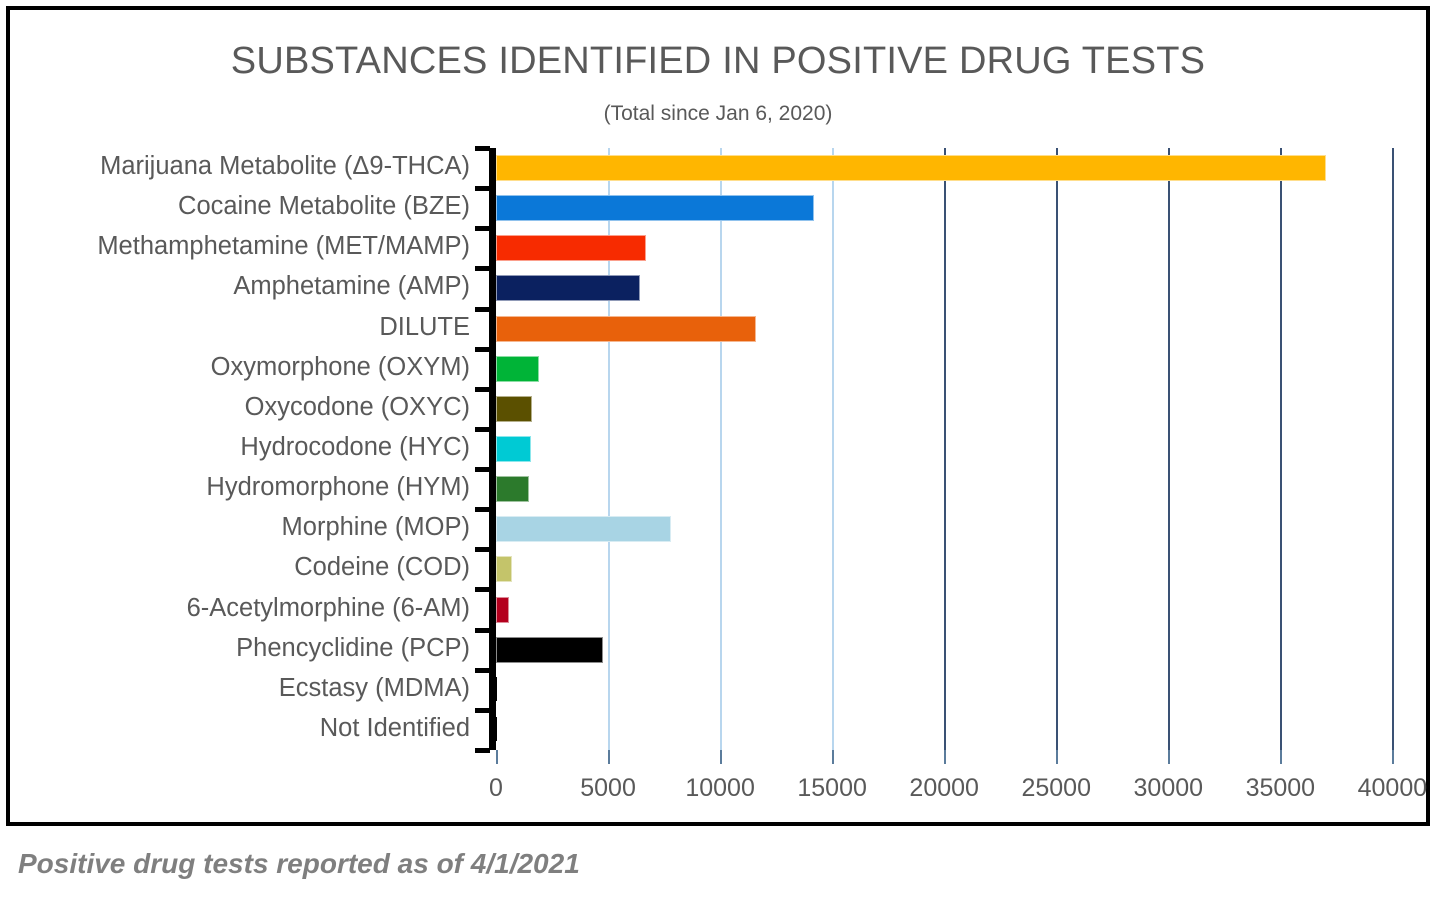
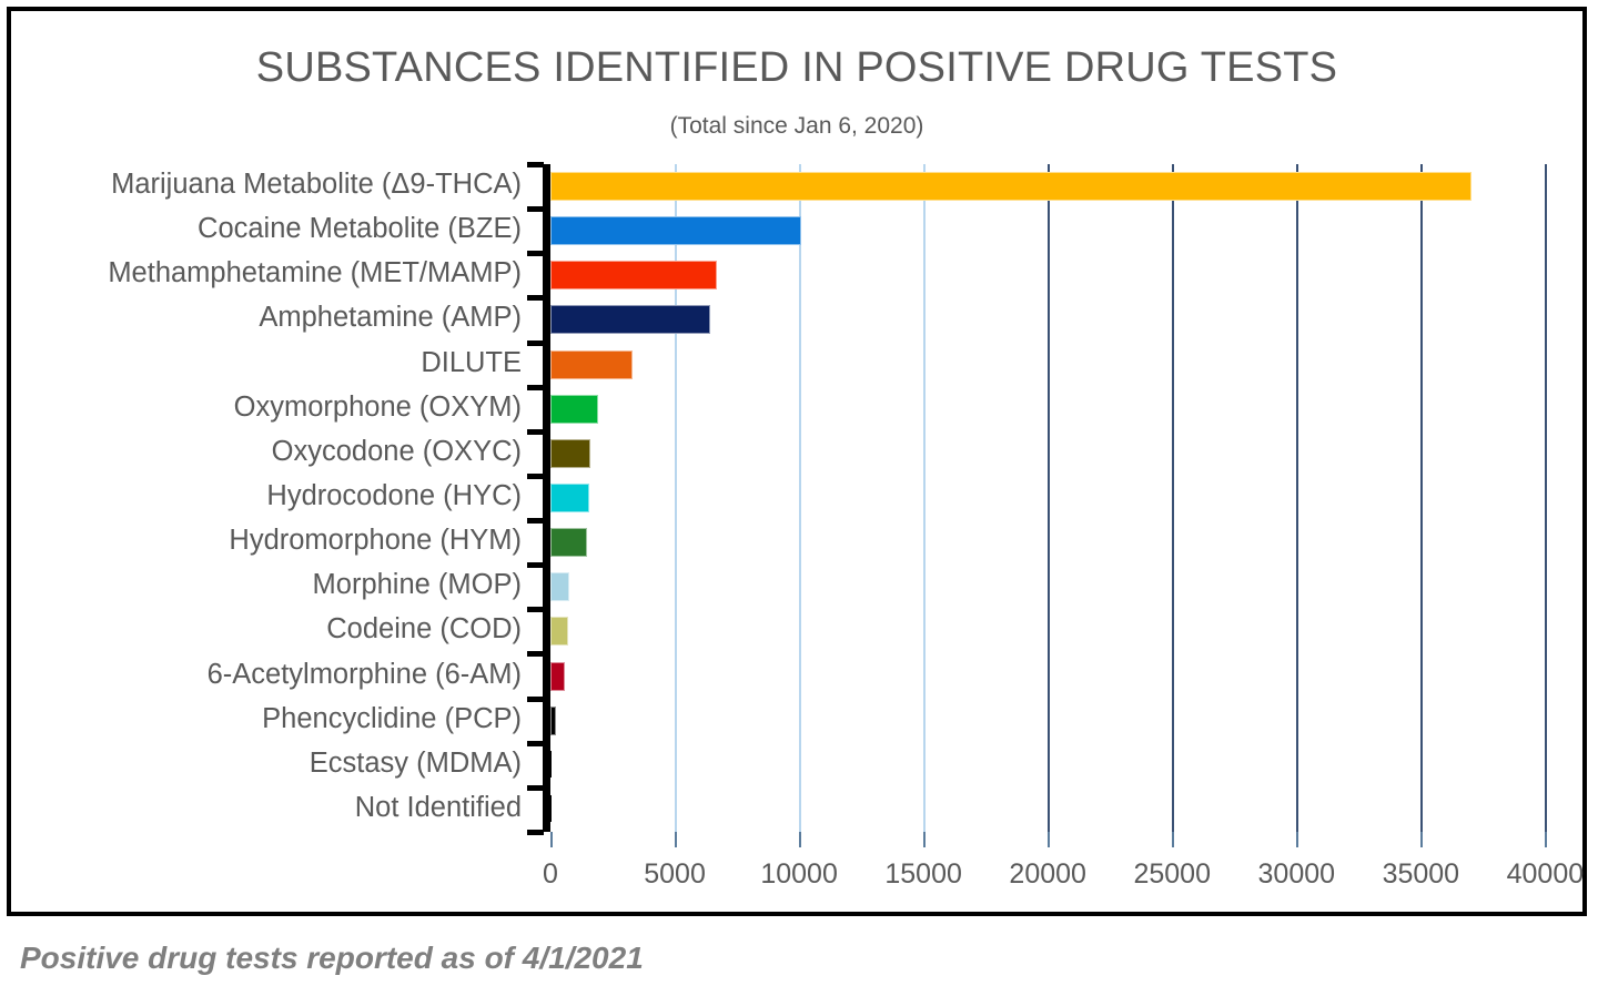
Cocaine Metabolite (BZE): 14100 -> 10000
DILUTE: 11500 -> 3200
Morphine (MOP): 7700 -> 700
Phencyclidine (PCP): 4700 -> 100
